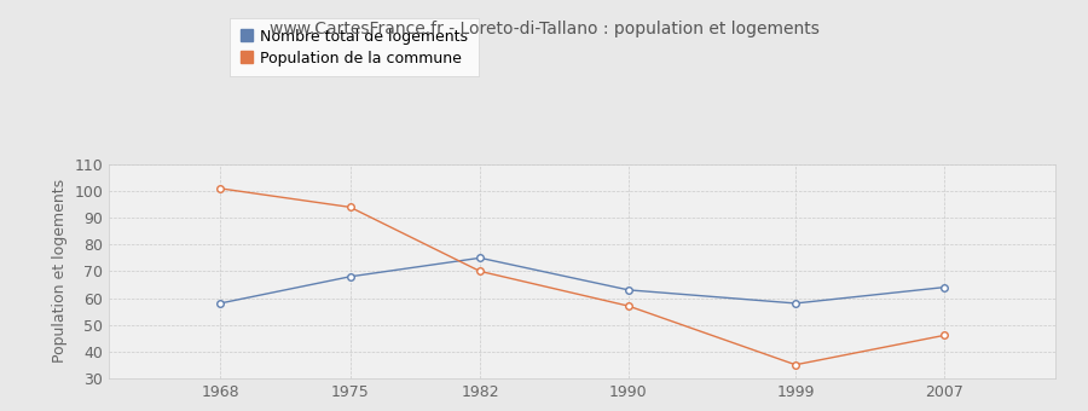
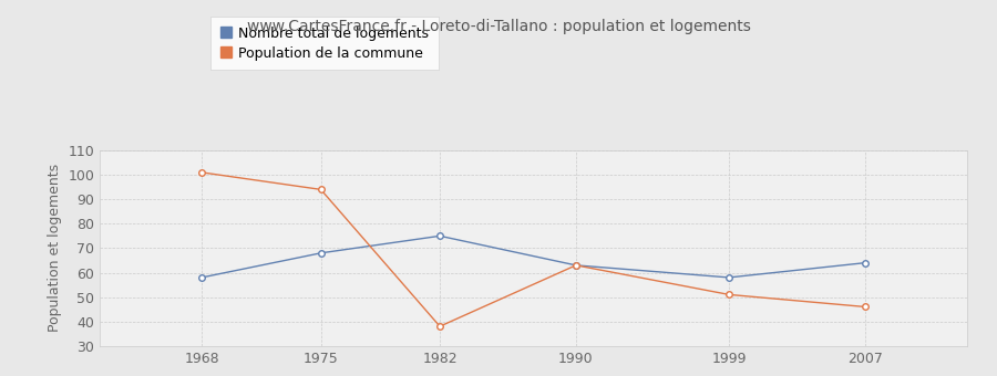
Population de la commune/1982: 70 -> 38
Population de la commune/1990: 57 -> 63
Population de la commune/1999: 35 -> 51
